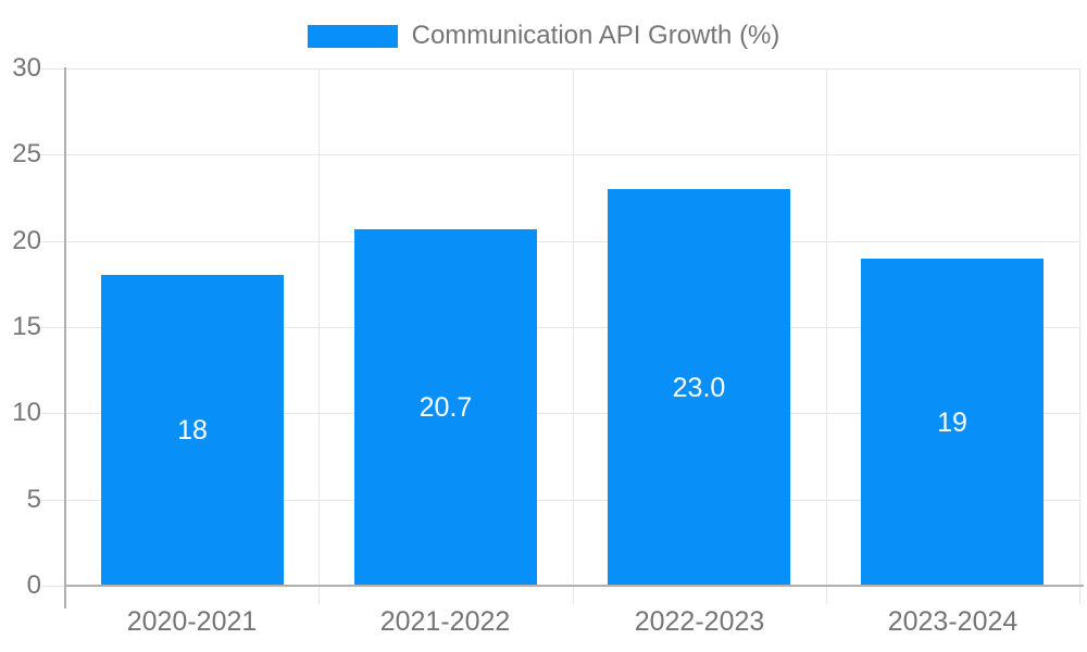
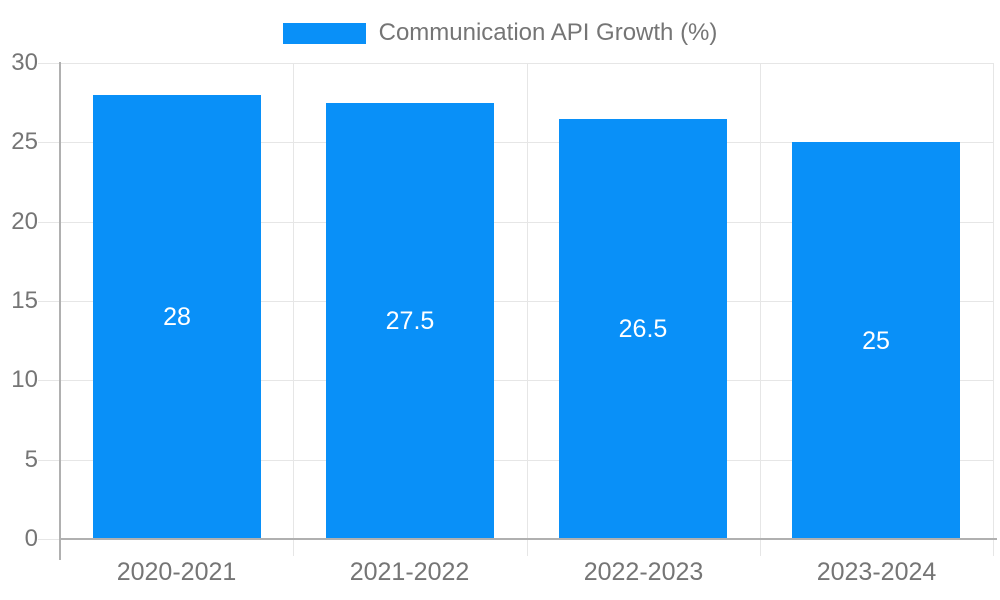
2020-2021: 18 -> 28
2021-2022: 20.7 -> 27.5
2022-2023: 23.0 -> 26.5
2023-2024: 19 -> 25
